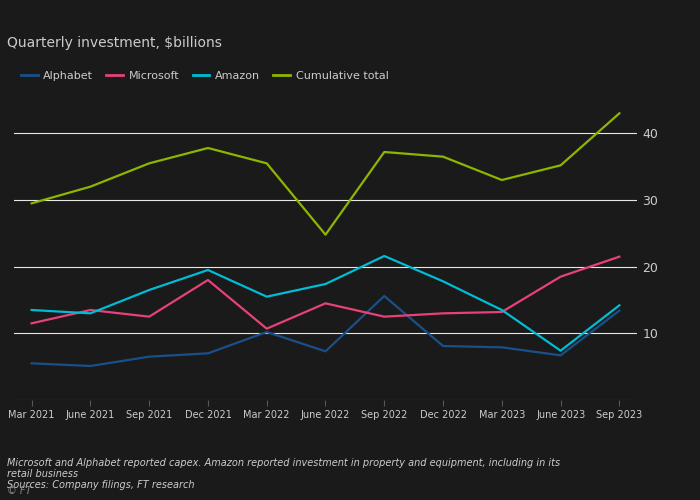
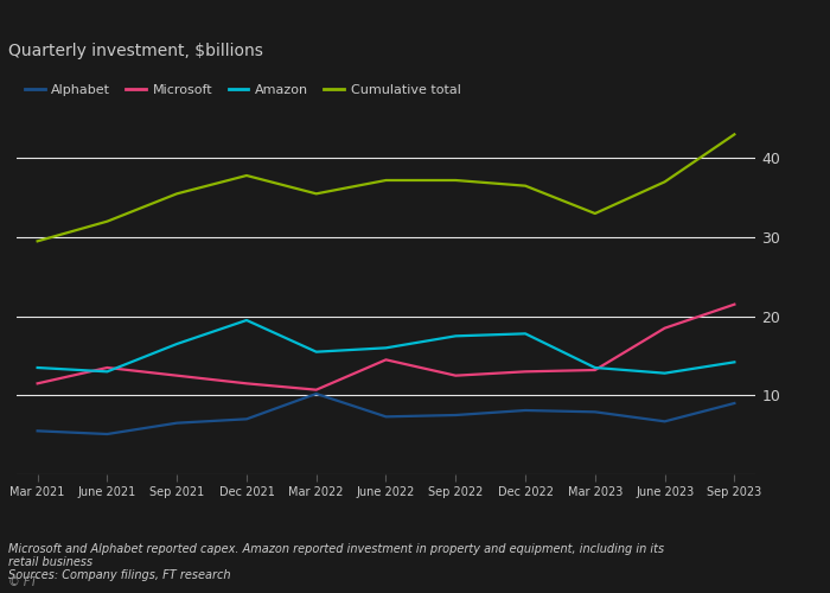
Microsoft/Dec 2021: 18.0 -> 11.5
Amazon/June 2022: 17.4 -> 16.0
Cumulative total/June 2022: 24.8 -> 37.2
Alphabet/Sep 2022: 15.6 -> 7.5
Amazon/Sep 2022: 21.6 -> 17.5
Amazon/June 2023: 7.4 -> 12.8
Cumulative total/June 2023: 35.2 -> 37.0
Alphabet/Sep 2023: 13.4 -> 9.0
